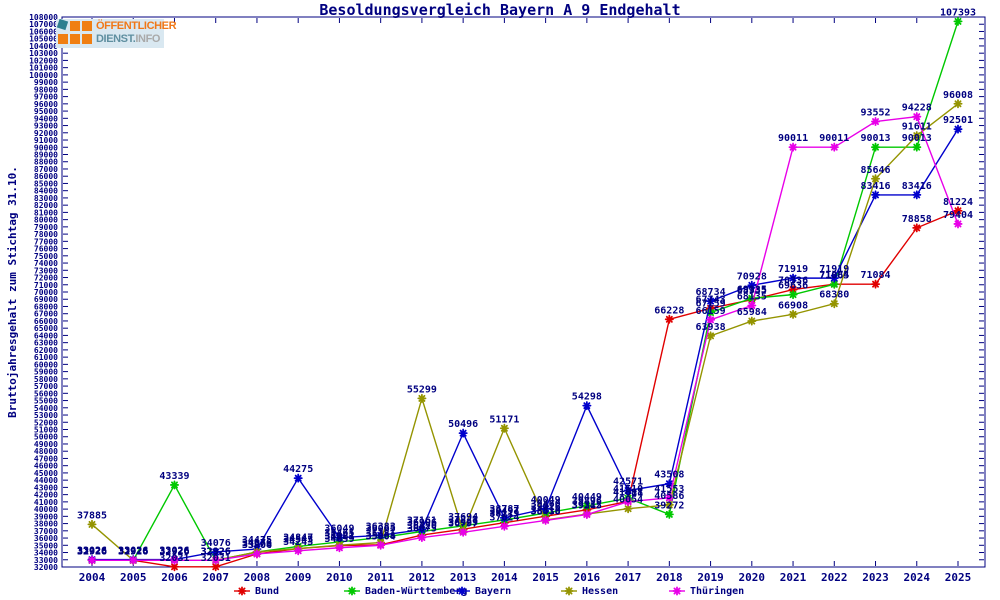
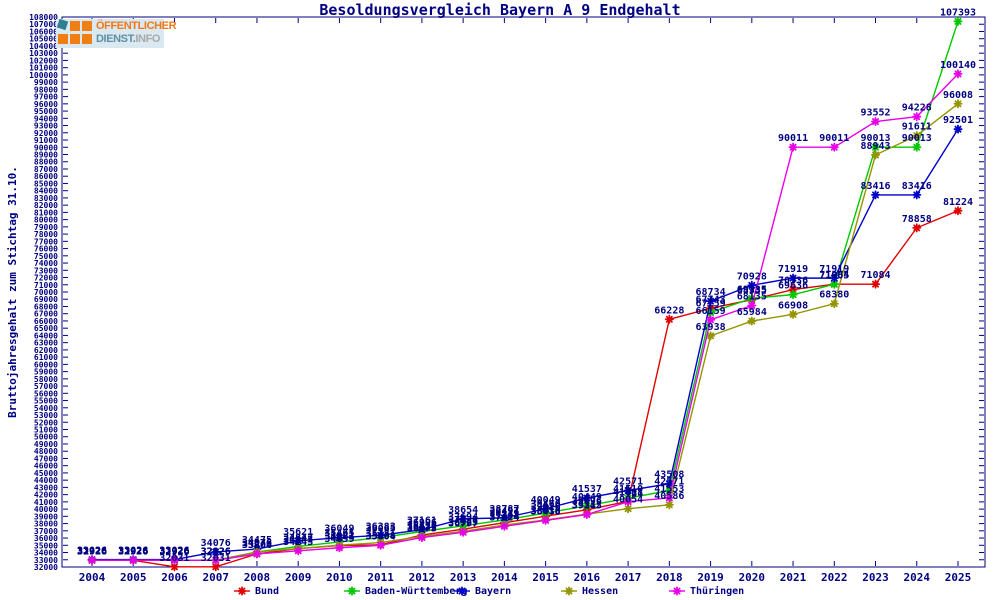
Hessen/2004: 37885 -> 32926
Baden-Württemberg/2006: 43339 -> 32926
Bayern/2009: 44275 -> 35621
Hessen/2012: 55299 -> 36222
Bayern/2013: 50496 -> 38654
Hessen/2014: 51171 -> 37794
Bayern/2016: 54298 -> 41537
Baden-Württemberg/2018: 39272 -> 42571
Hessen/2023: 85646 -> 88943
Thüringen/2025: 79404 -> 100140
